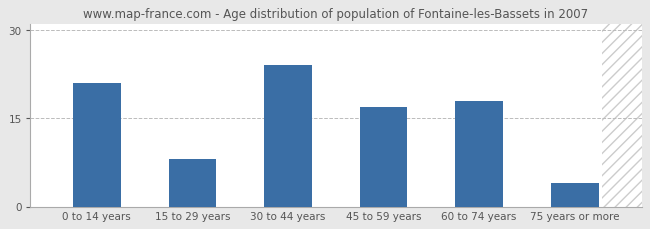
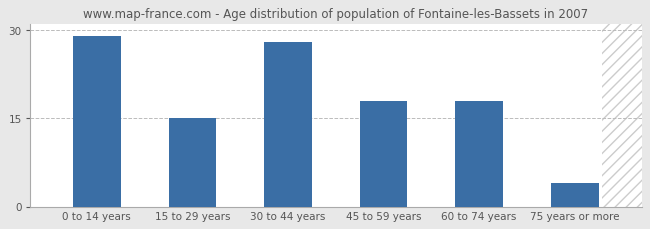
0 to 14 years: 21 -> 29
15 to 29 years: 8 -> 15
30 to 44 years: 24 -> 28
45 to 59 years: 17 -> 18
